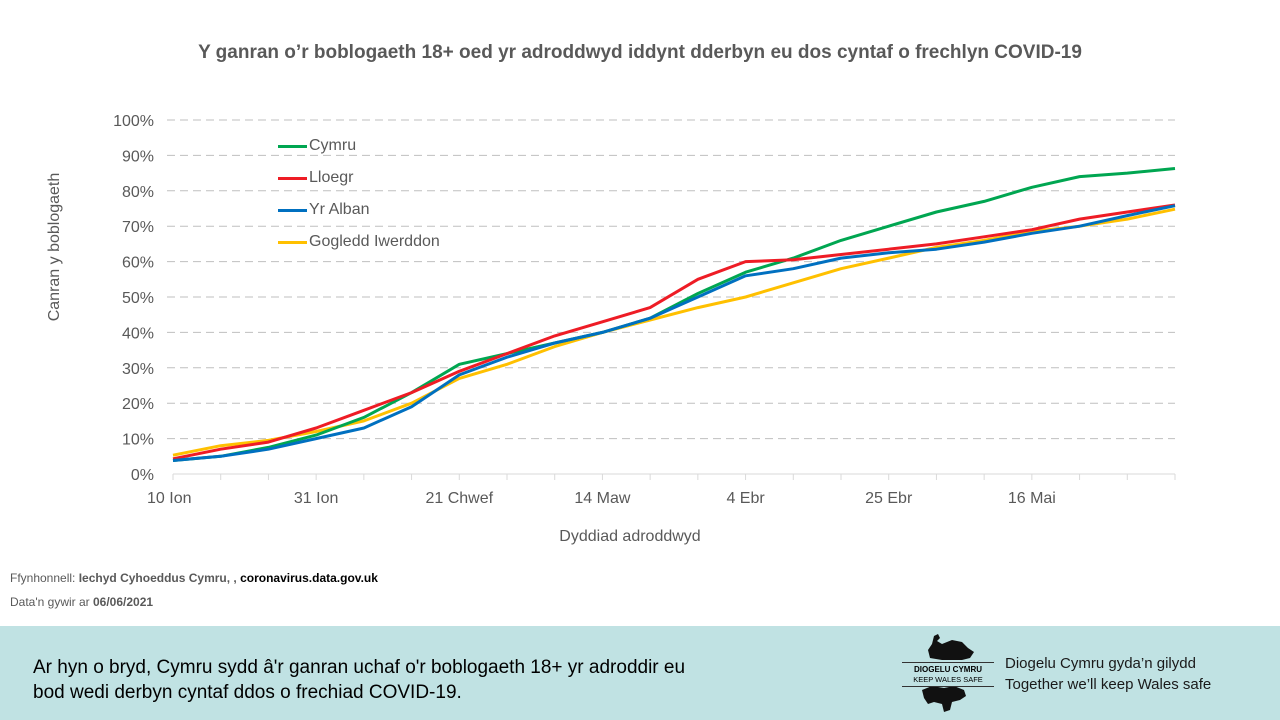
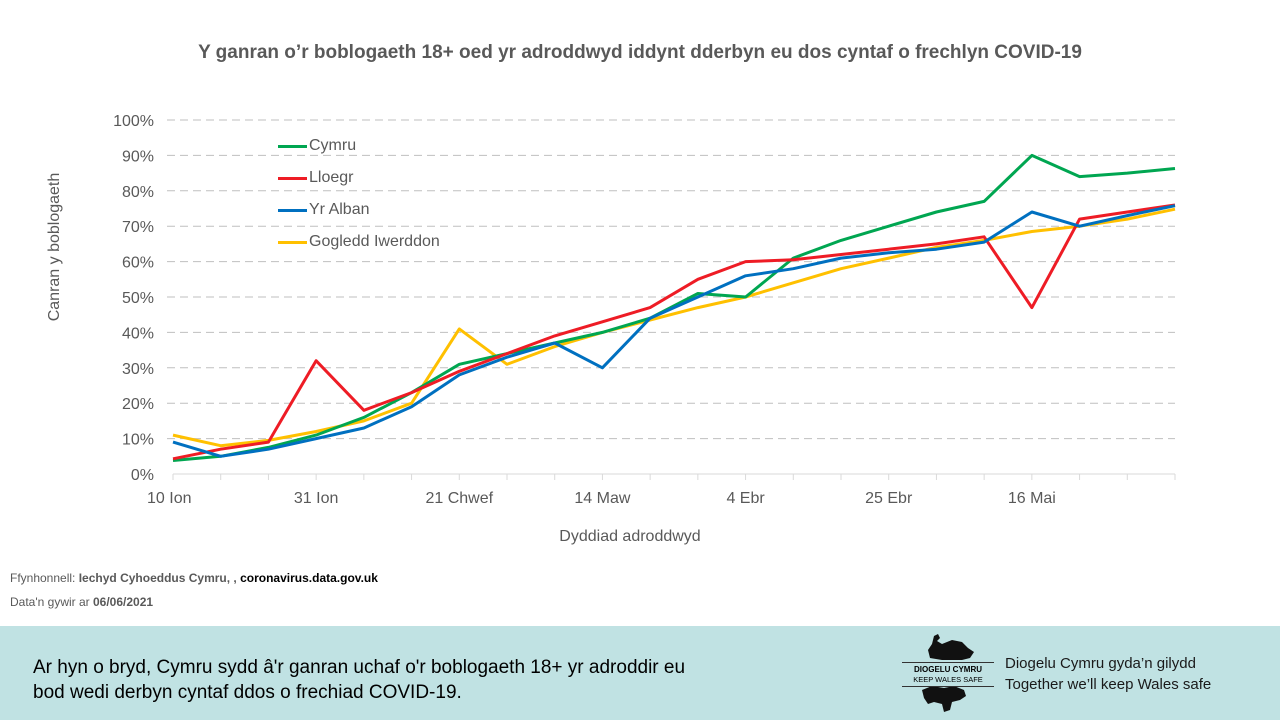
Yr Alban/10 Ion: 4% -> 9%
Gogledd Iwerddon/10 Ion: 5% -> 11%
Lloegr/31 Ion: 13% -> 32%
Gogledd Iwerddon/21 Chwef: 27% -> 41%
Yr Alban/14 Maw: 40% -> 30%
Cymru/4 Ebr: 57% -> 50%
Cymru/16 Mai: 81% -> 90%
Lloegr/16 Mai: 69% -> 47%
Yr Alban/16 Mai: 68% -> 74%
